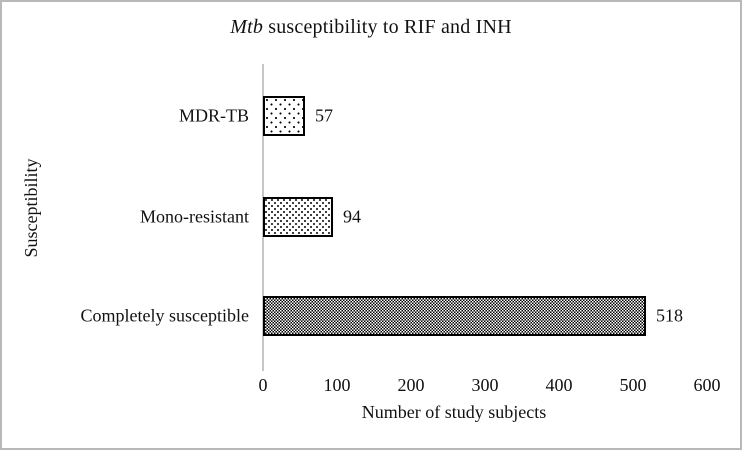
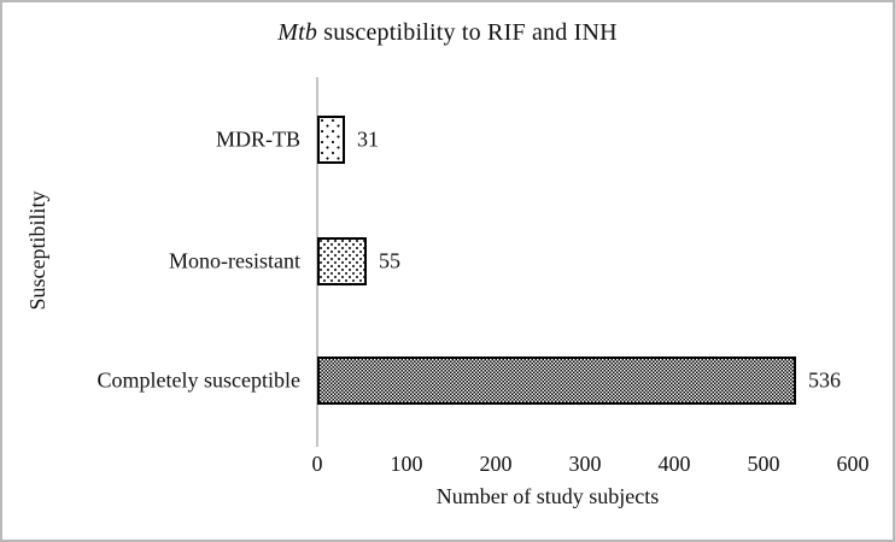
MDR-TB: 57 -> 31
Mono-resistant: 94 -> 55
Completely susceptible: 518 -> 536
